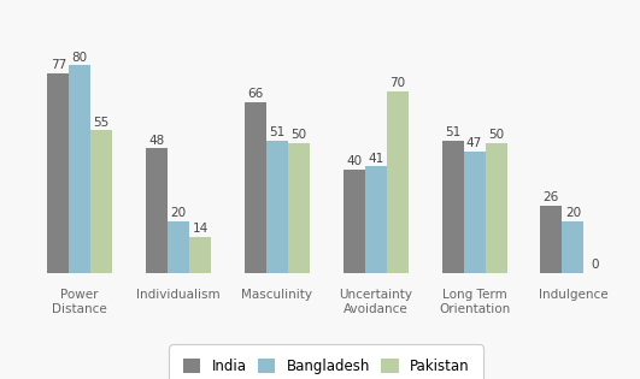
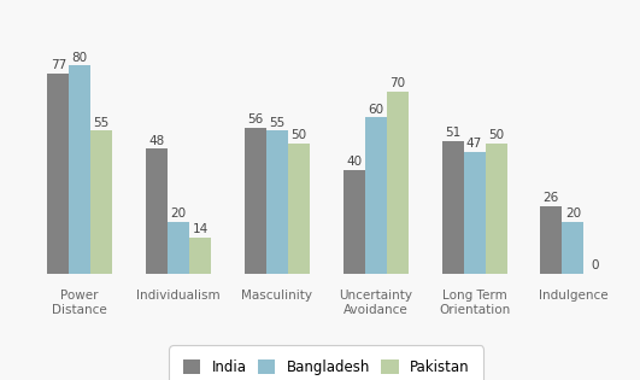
India/Masculinity: 66 -> 56
Bangladesh/Masculinity: 51 -> 55
Bangladesh/Uncertainty Avoidance: 41 -> 60
